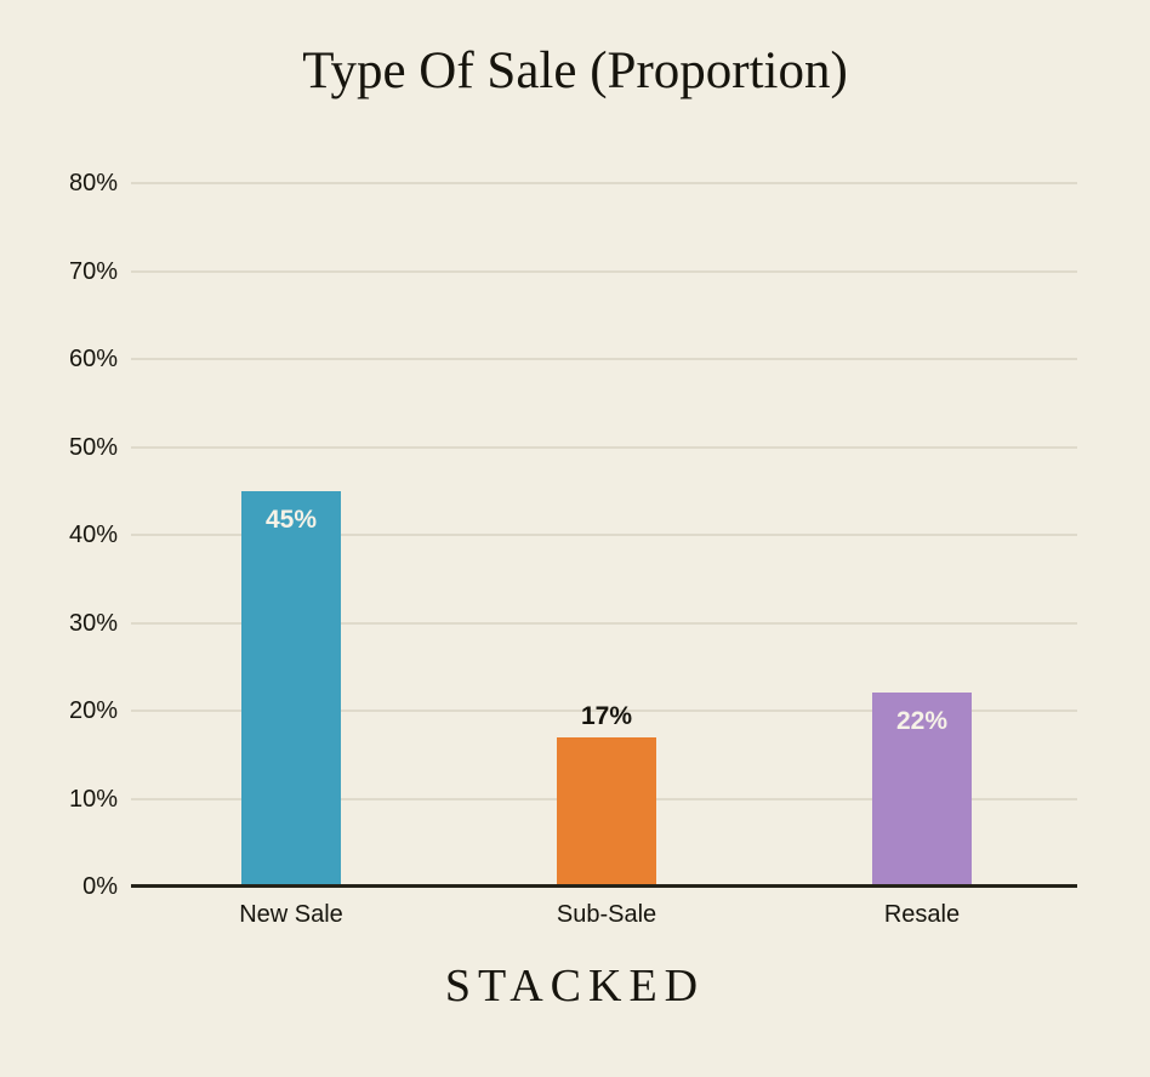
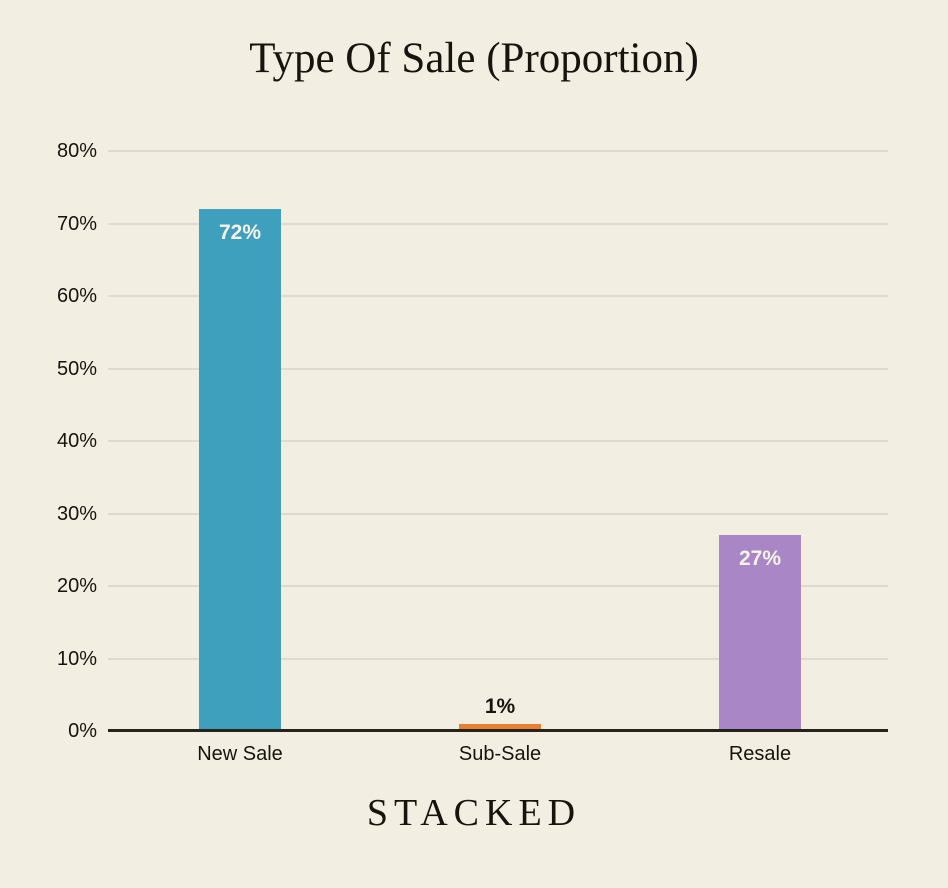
New Sale: 45% -> 72%
Sub-Sale: 17% -> 1%
Resale: 22% -> 27%
